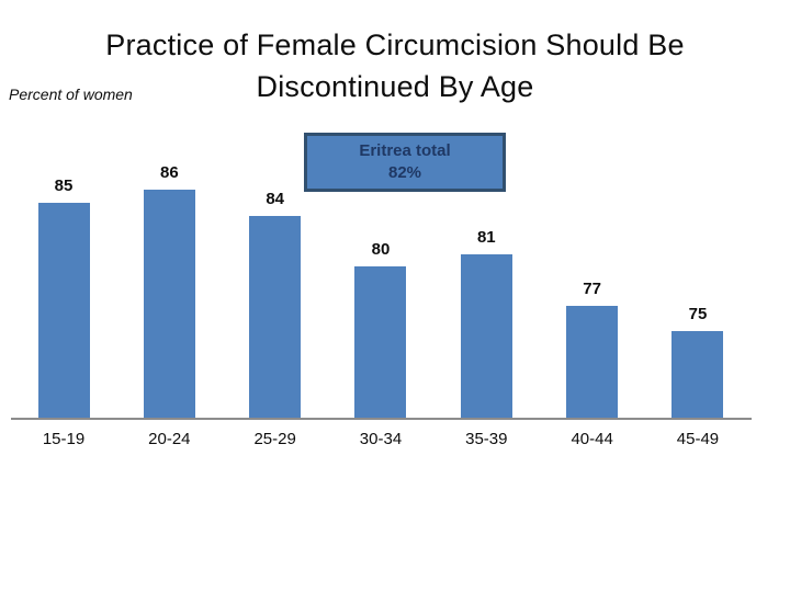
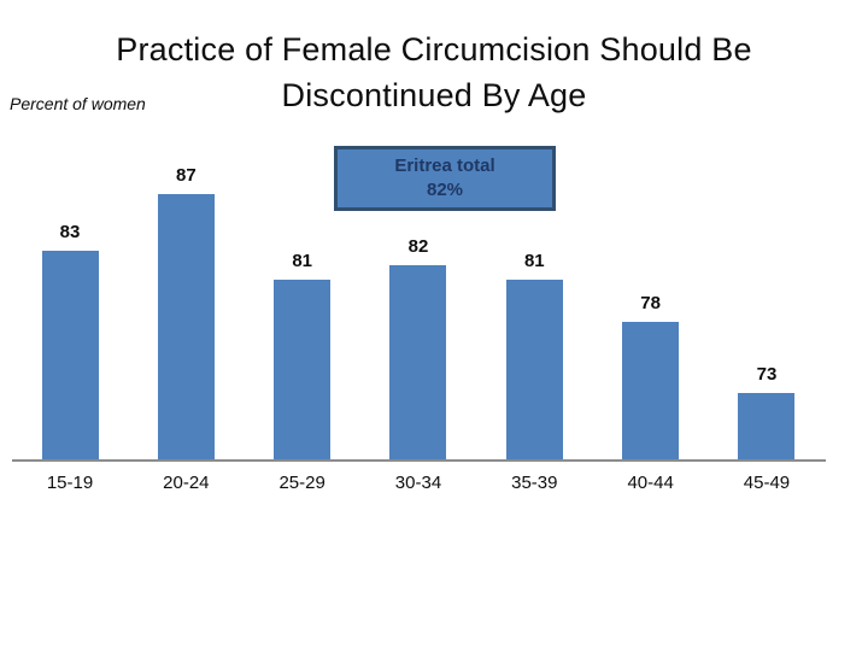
15-19: 85 -> 83
20-24: 86 -> 87
25-29: 84 -> 81
30-34: 80 -> 82
40-44: 77 -> 78
45-49: 75 -> 73
